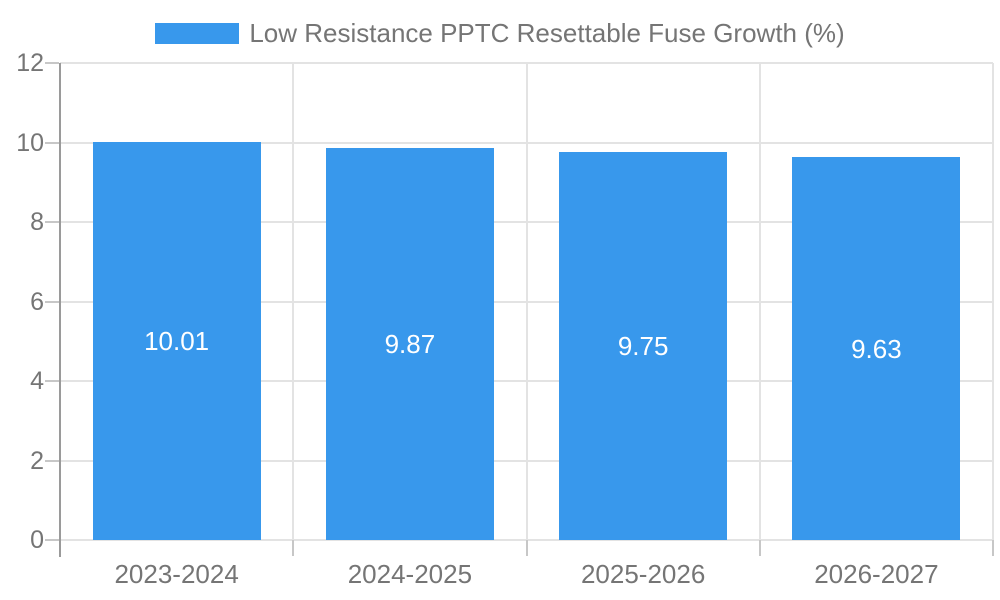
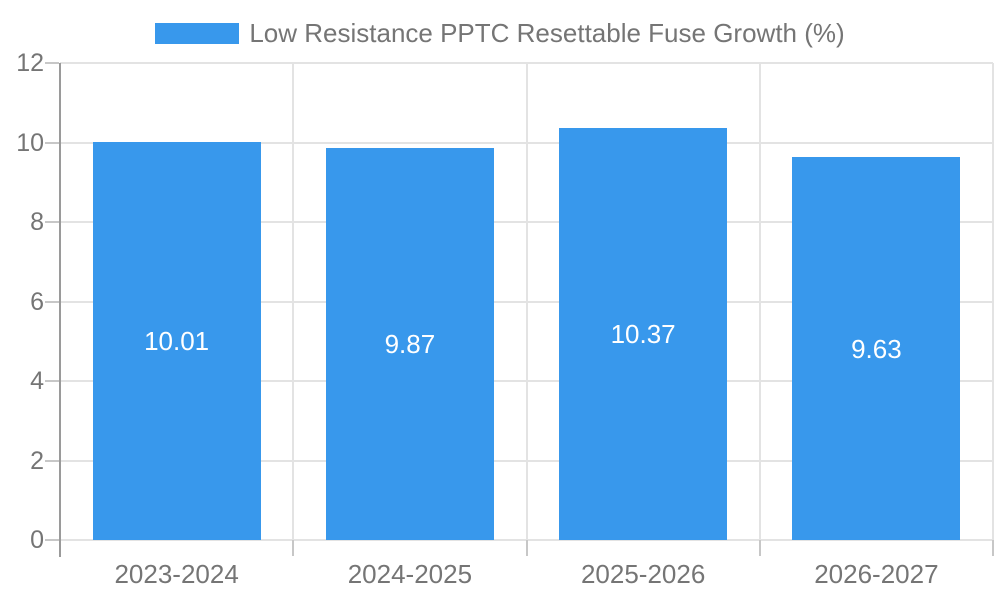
2025-2026: 9.75 -> 10.37
